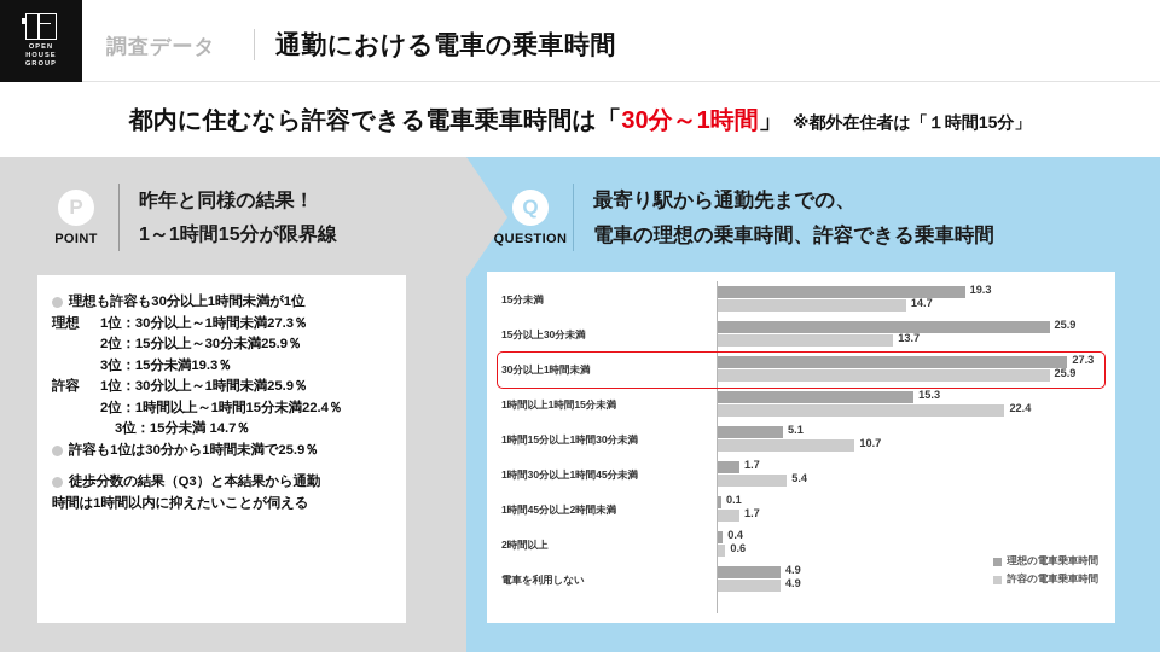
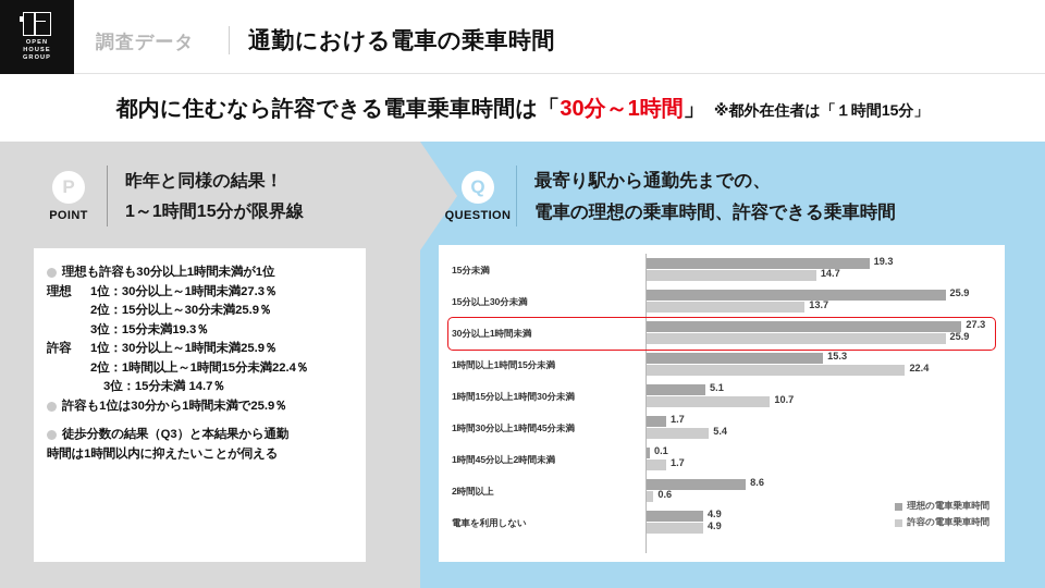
理想の電車乗車時間/2時間以上: 0.4 -> 8.6
